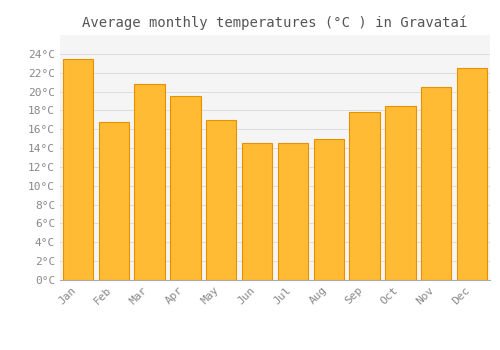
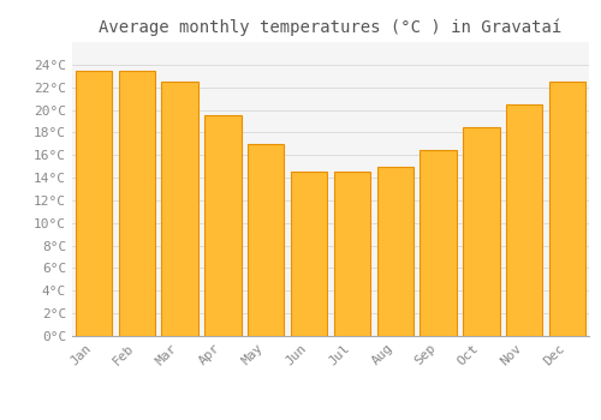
Feb: 16.8°C -> 23.5°C
Mar: 20.8°C -> 22.5°C
Sep: 17.8°C -> 16.5°C
